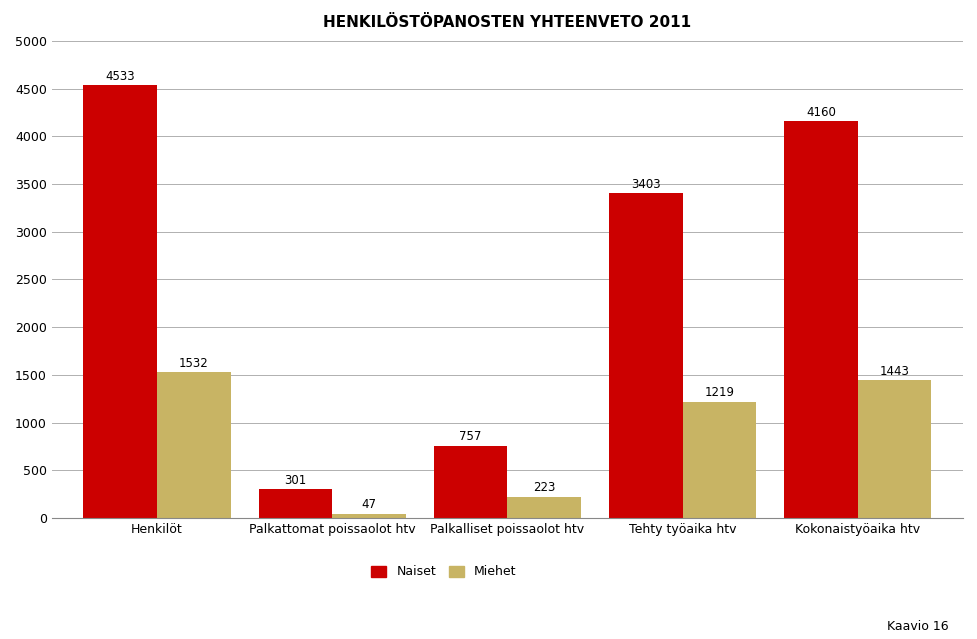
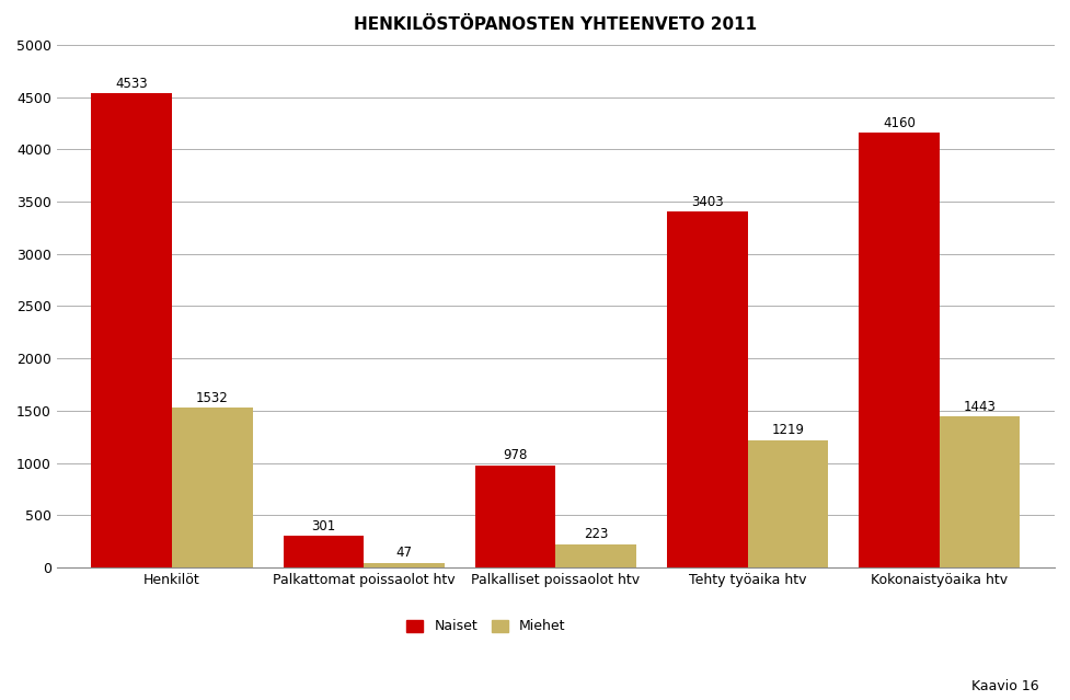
Naiset/Palkalliset poissaolot htv: 757 -> 978
